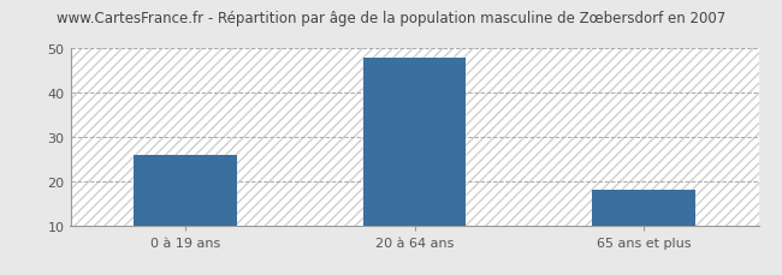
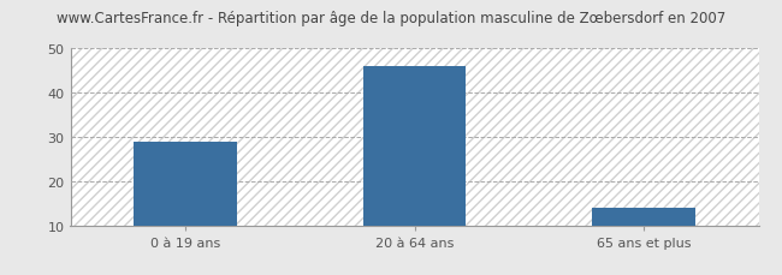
0 à 19 ans: 26 -> 29
20 à 64 ans: 48 -> 46
65 ans et plus: 18 -> 14
